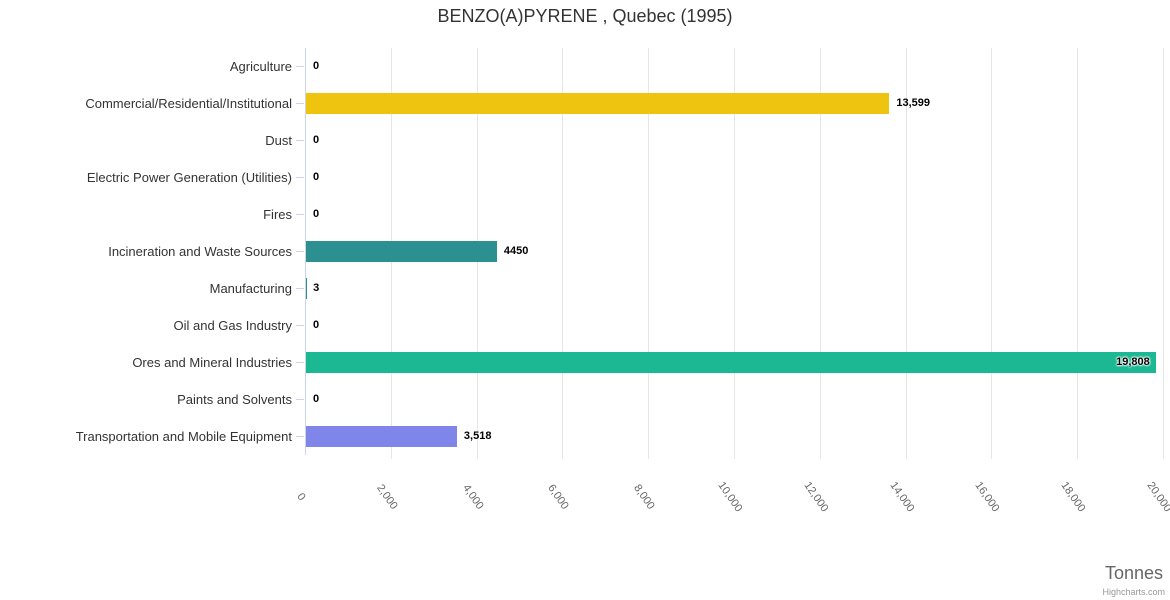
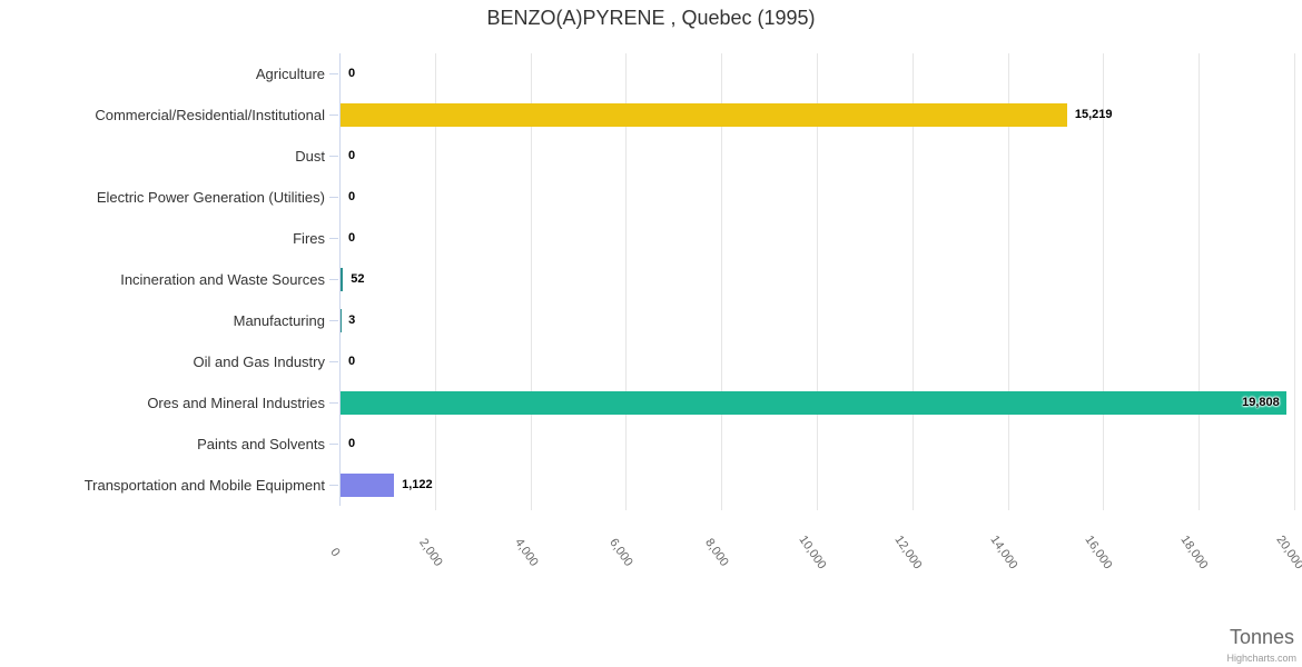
Commercial/Residential/Institutional: 13,599 -> 15,219
Incineration and Waste Sources: 4450 -> 52
Transportation and Mobile Equipment: 3,518 -> 1,122
